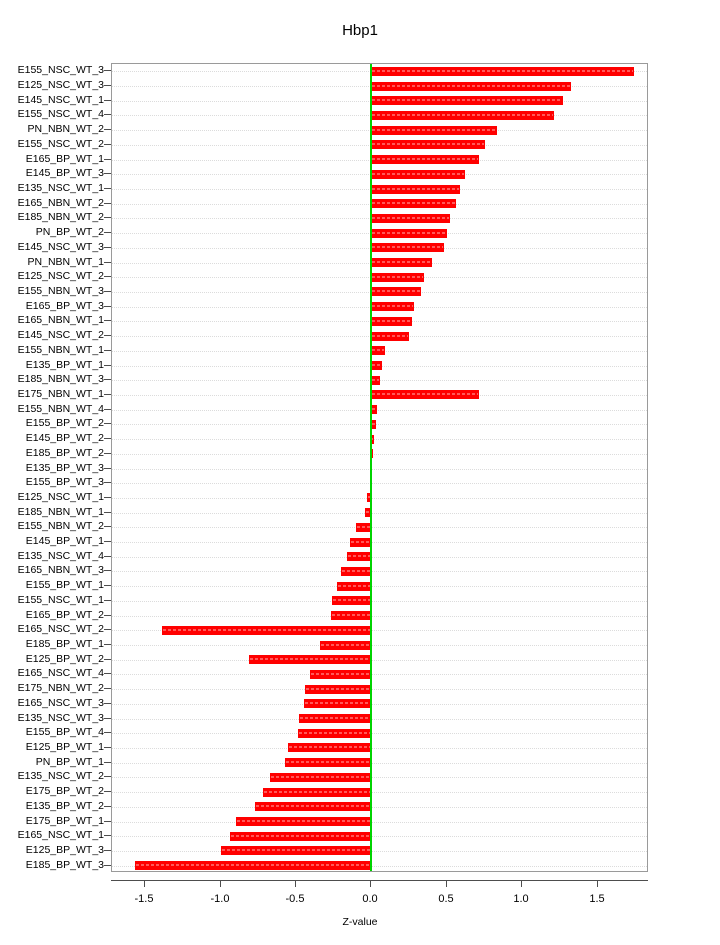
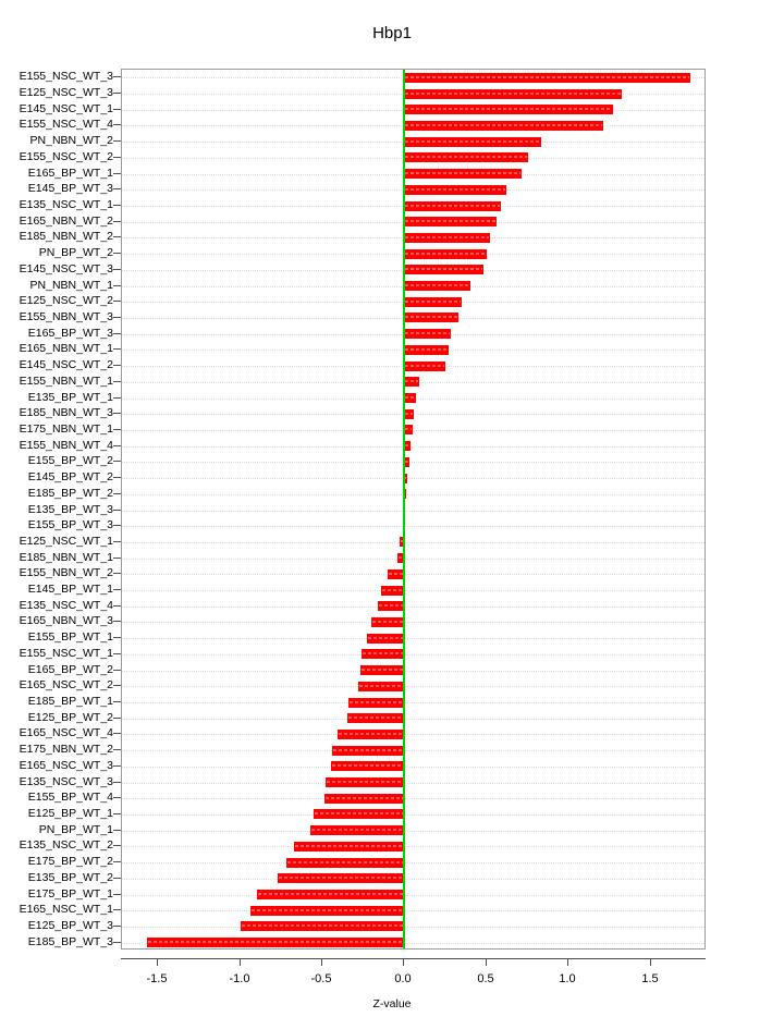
E175_NBN_WT_1: 0.71 -> 0.05
E165_NSC_WT_2: -1.39 -> -0.28
E125_BP_WT_2: -0.81 -> -0.35
